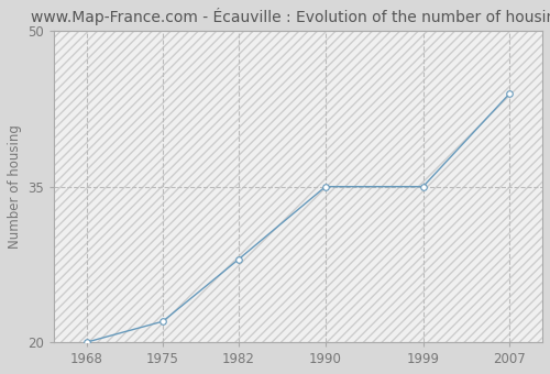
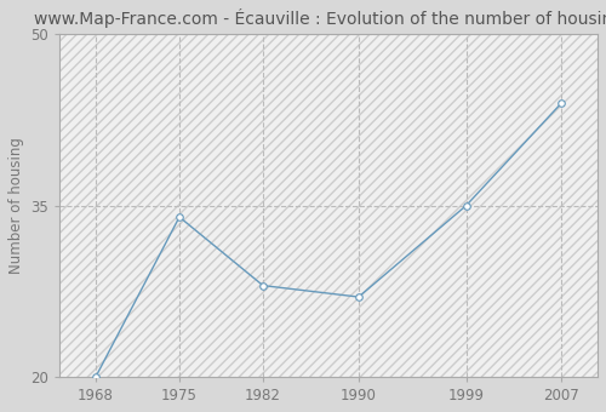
1975: 22 -> 34
1990: 35 -> 27
